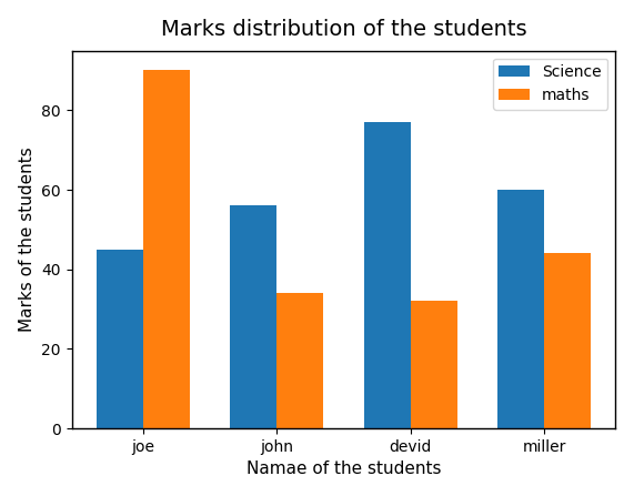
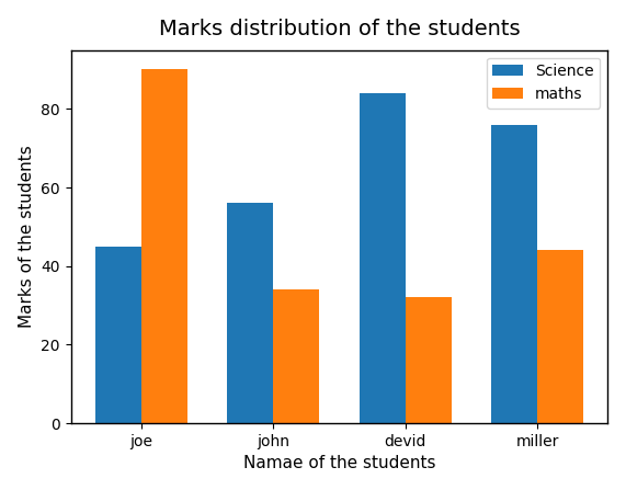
Science/devid: 77 -> 84
Science/miller: 60 -> 76
